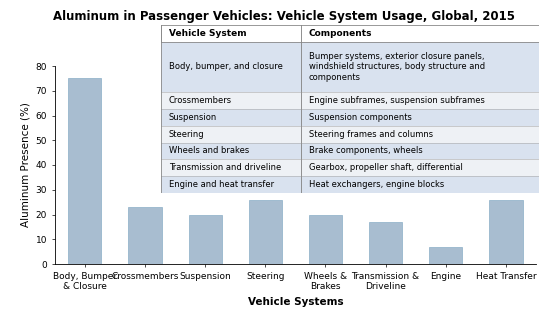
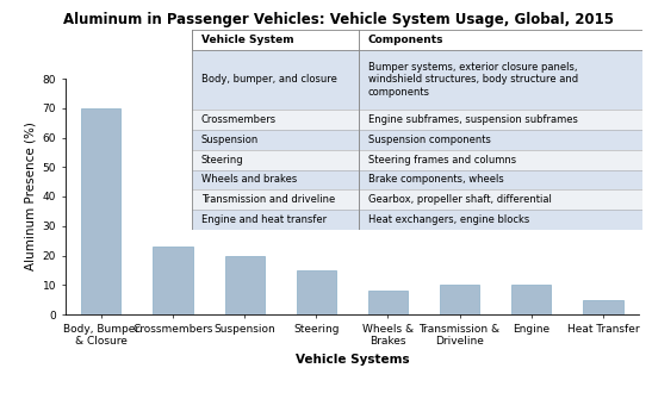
Body, Bumper & Closure: 75 -> 70
Steering: 26 -> 15
Wheels & Brakes: 20 -> 8
Transmission & Driveline: 17 -> 10
Engine: 7 -> 10
Heat Transfer: 26 -> 5
